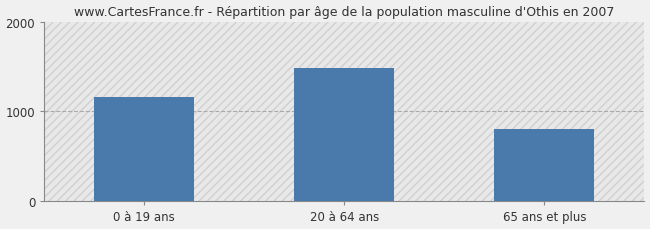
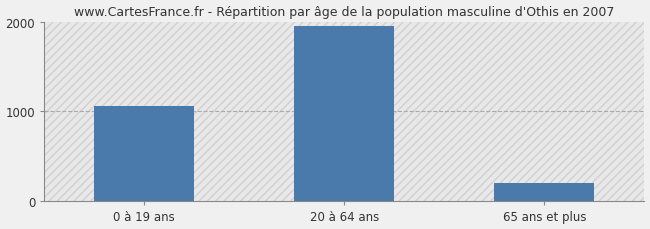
0 à 19 ans: 1160 -> 1060
20 à 64 ans: 1480 -> 1950
65 ans et plus: 800 -> 200
